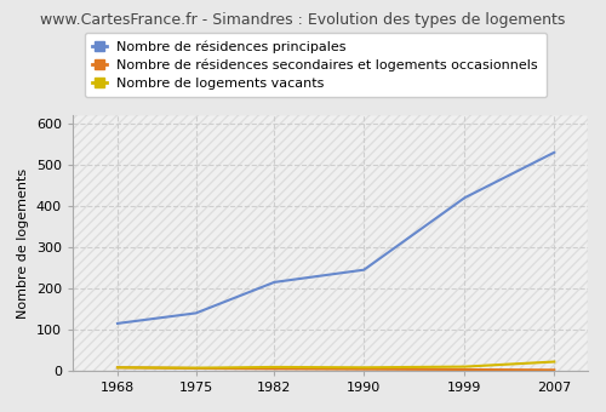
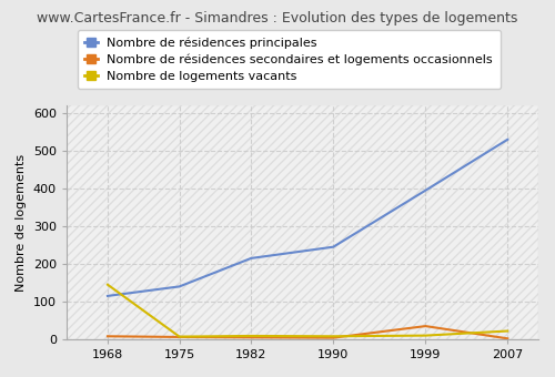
Nombre de logements vacants/1968: 8 -> 145
Nombre de résidences principales/1999: 420 -> 395
Nombre de résidences secondaires et logements occasionnels/1999: 3 -> 35
